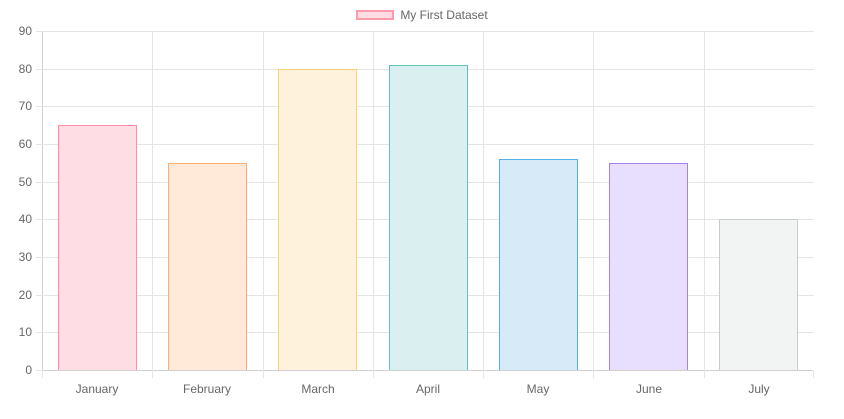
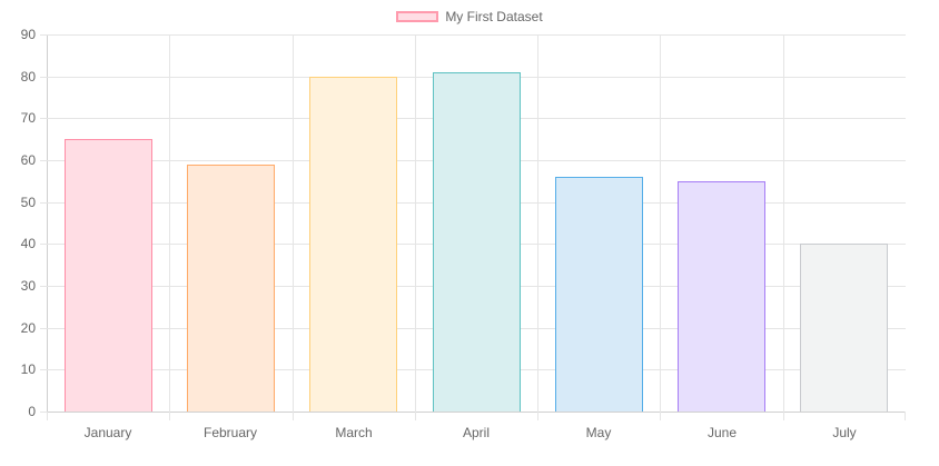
February: 55 -> 59
